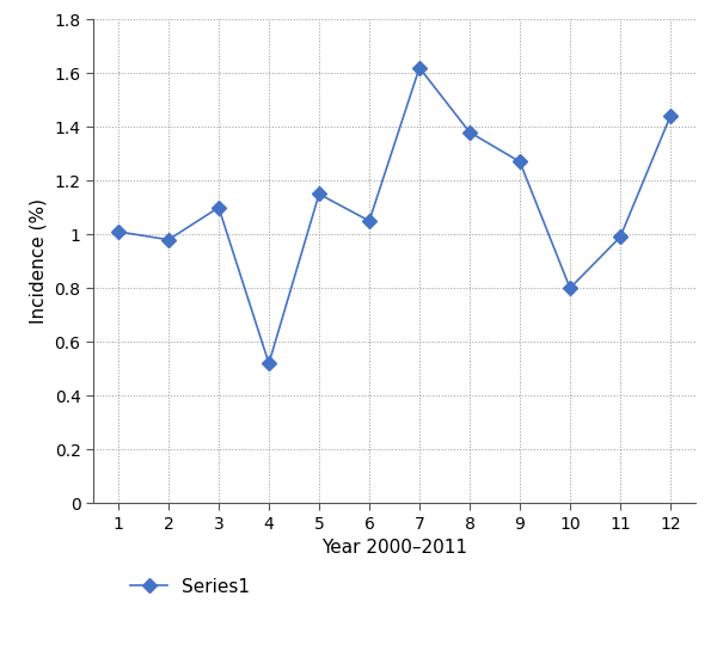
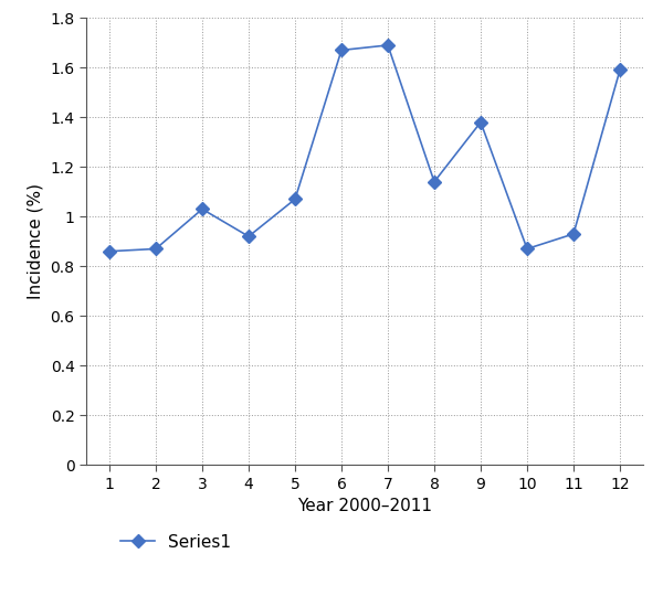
1: 1.01 -> 0.86
2: 0.98 -> 0.87
3: 1.10 -> 1.03
4: 0.52 -> 0.92
5: 1.15 -> 1.07
6: 1.05 -> 1.67
7: 1.62 -> 1.69
8: 1.38 -> 1.14
9: 1.27 -> 1.38
10: 0.80 -> 0.87
11: 0.99 -> 0.93
12: 1.44 -> 1.59
